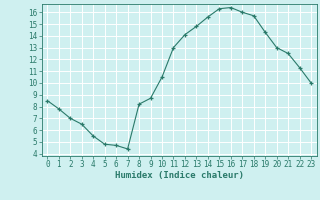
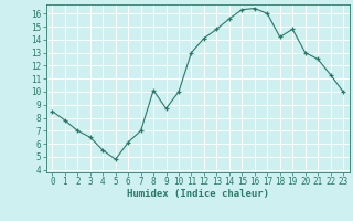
6: 4.7 -> 6.1
7: 4.4 -> 7.0
8: 8.2 -> 10.1
10: 10.5 -> 10.0
18: 15.7 -> 14.2
19: 14.3 -> 14.8
